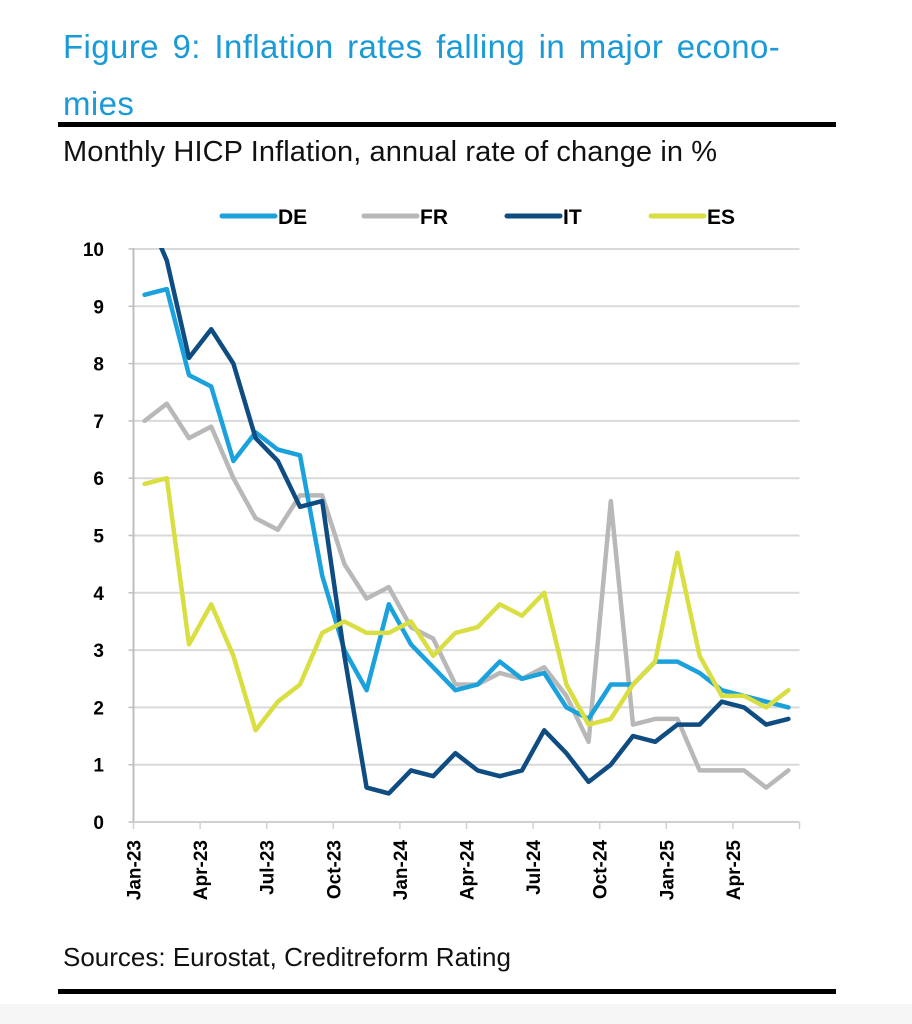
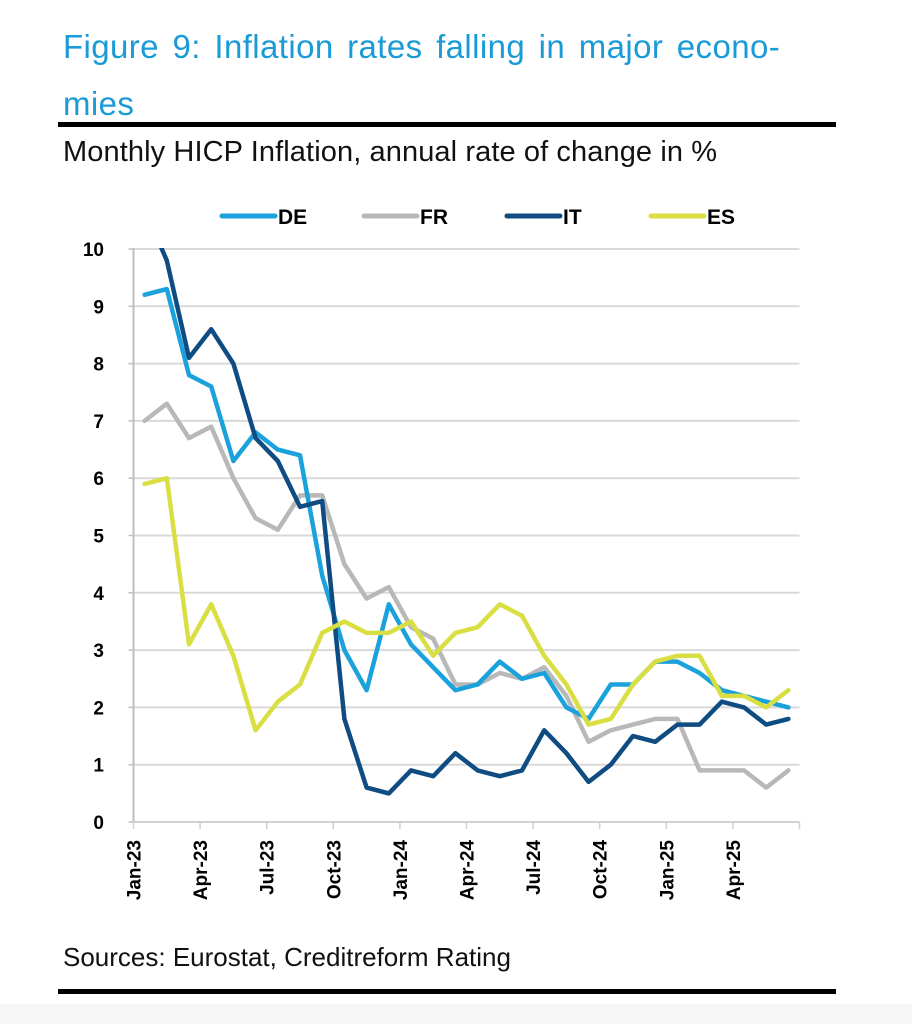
IT/Oct-23: 2.9 -> 1.8
ES/Jul-24: 4.0 -> 2.9
FR/Oct-24: 5.6 -> 1.6
ES/Jan-25: 4.7 -> 2.9
